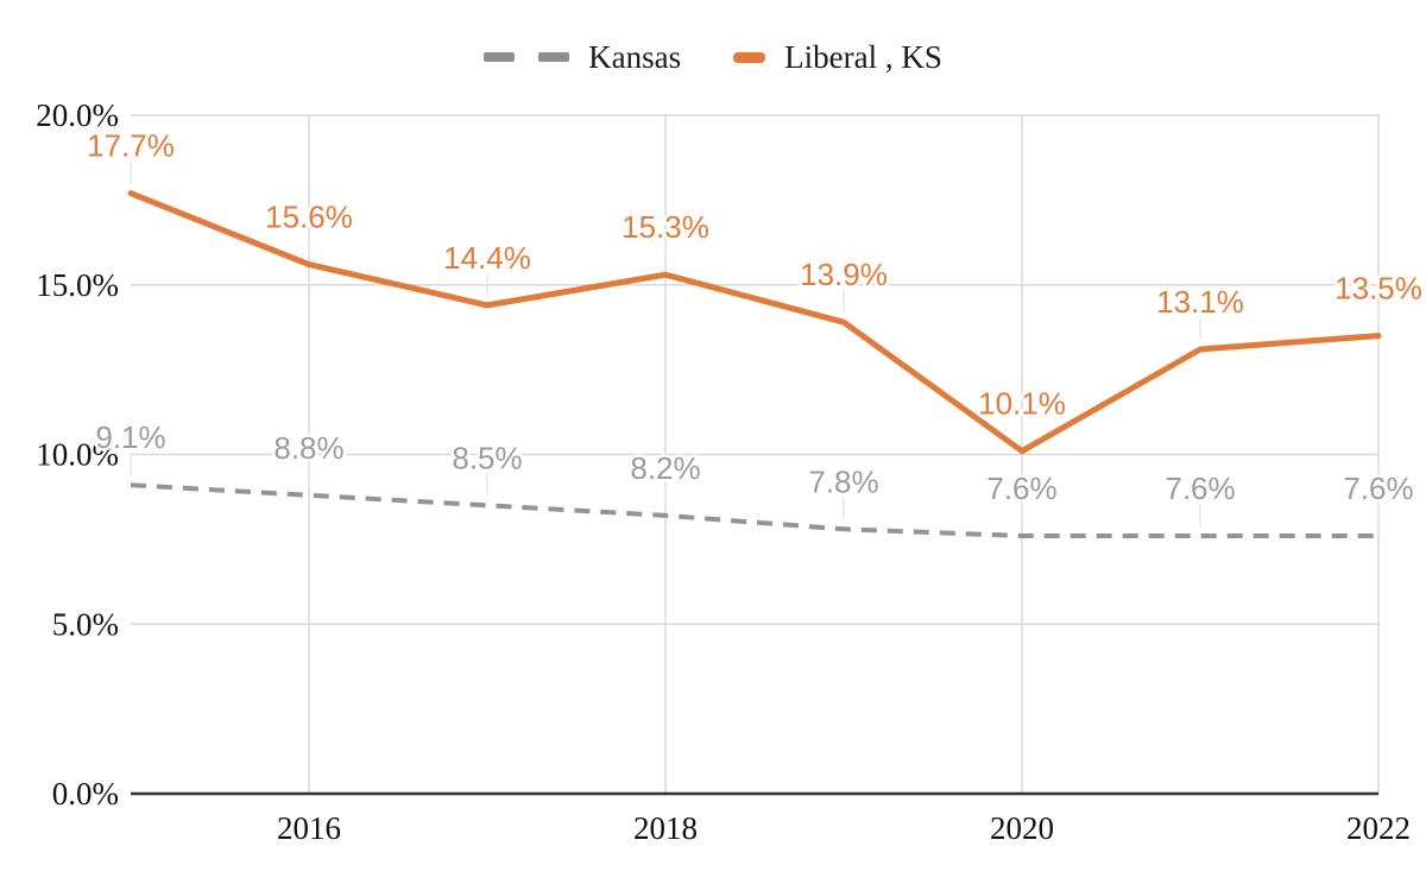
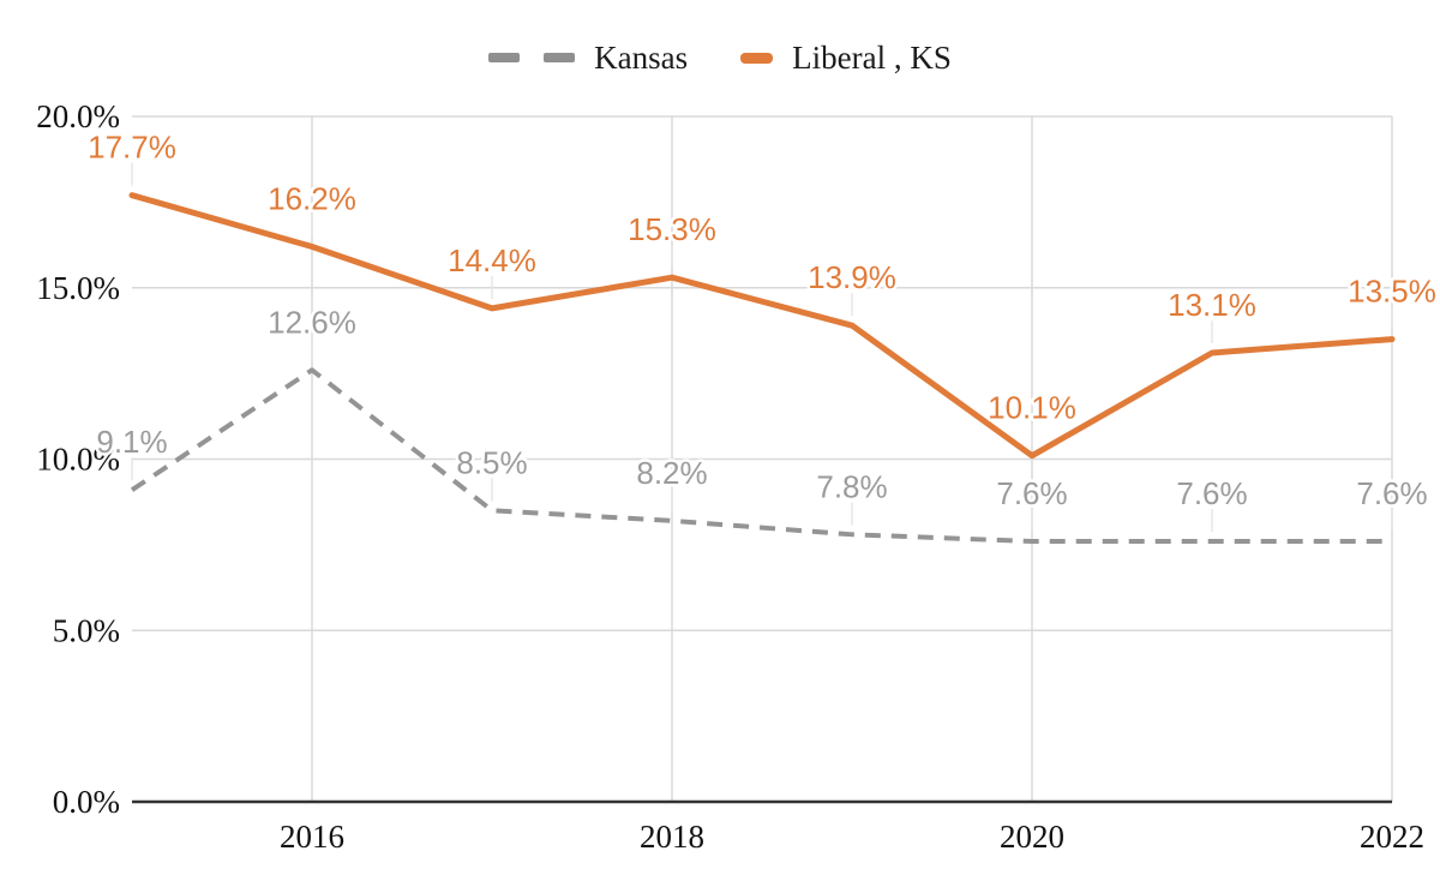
Kansas/2016: 8.8% -> 12.6%
Liberal , KS/2016: 15.6% -> 16.2%
